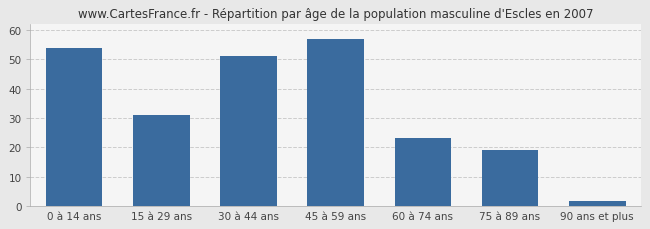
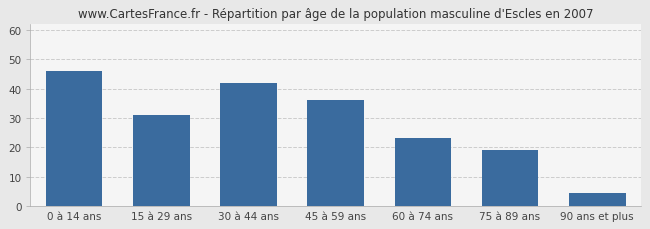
0 à 14 ans: 54.0 -> 46.0
30 à 44 ans: 51.0 -> 42.0
45 à 59 ans: 57.0 -> 36.0
90 ans et plus: 1.5 -> 4.5
